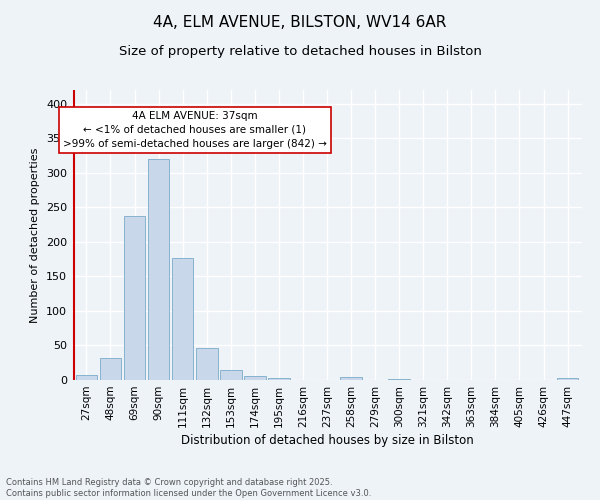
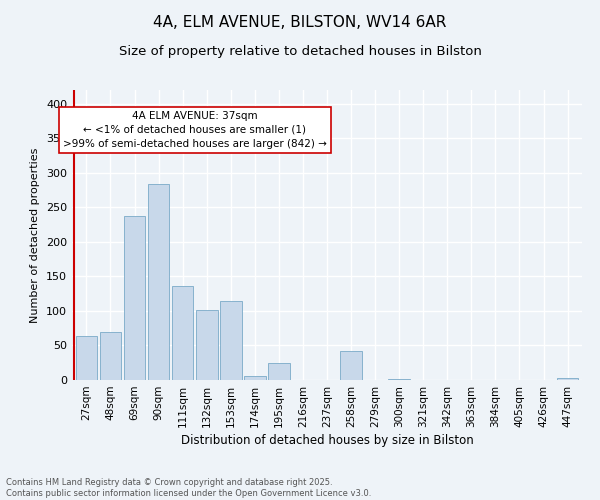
27sqm: 7 -> 64
48sqm: 32 -> 70
90sqm: 320 -> 284
111sqm: 177 -> 136
132sqm: 46 -> 102
153sqm: 15 -> 114
195sqm: 3 -> 24
258sqm: 4 -> 42
